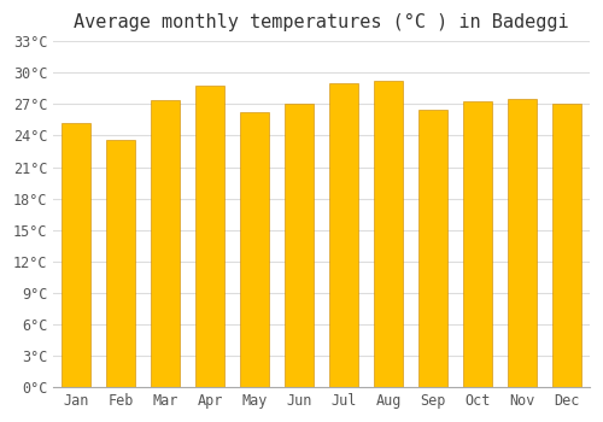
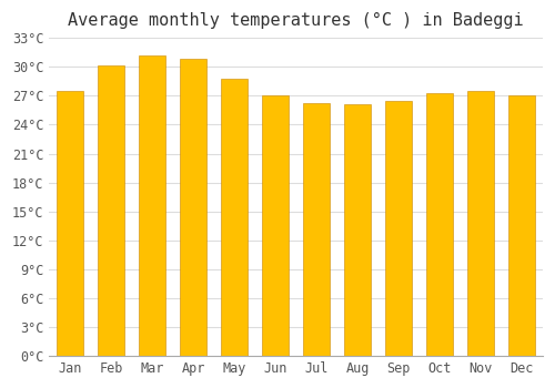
Jan: 25.2°C -> 27.5°C
Feb: 23.6°C -> 30.2°C
Mar: 27.4°C -> 31.2°C
Apr: 28.8°C -> 30.8°C
May: 26.2°C -> 28.8°C
Jul: 29.0°C -> 26.2°C
Aug: 29.2°C -> 26.1°C
